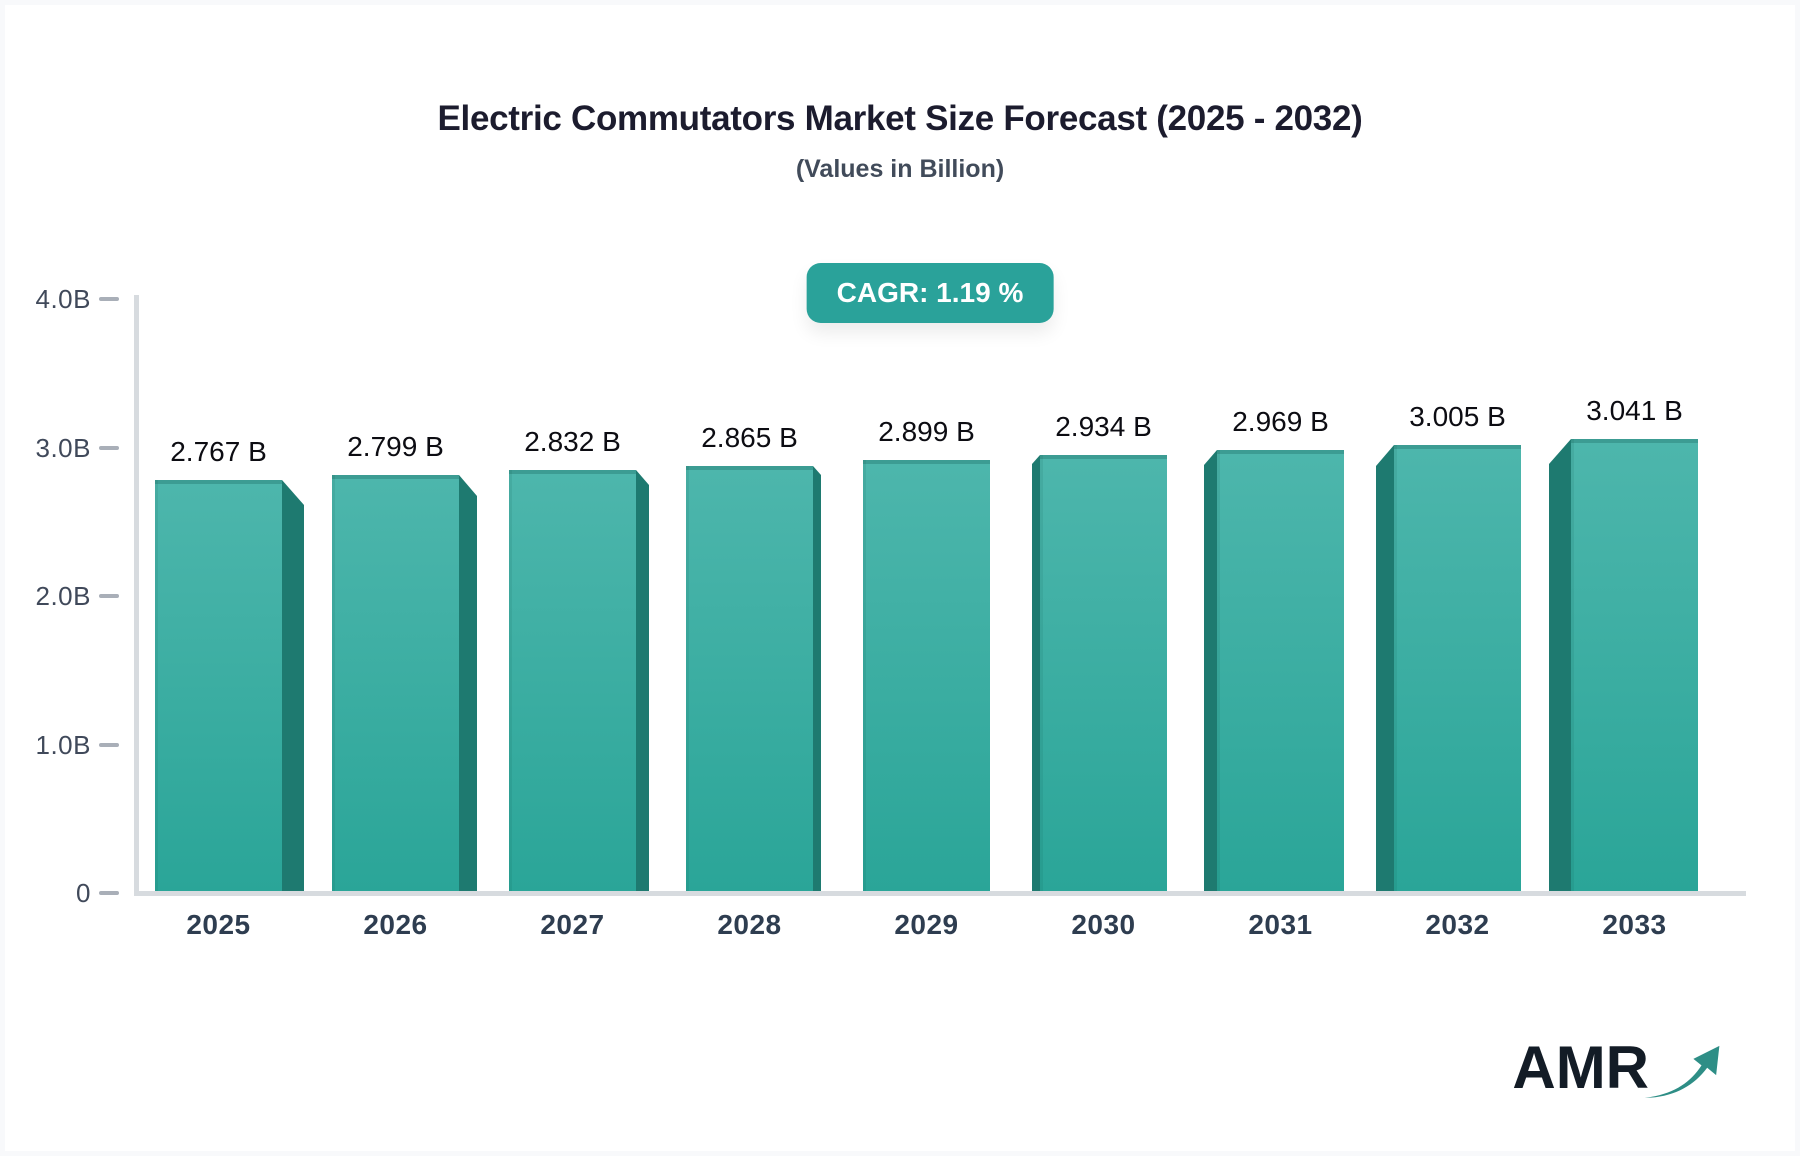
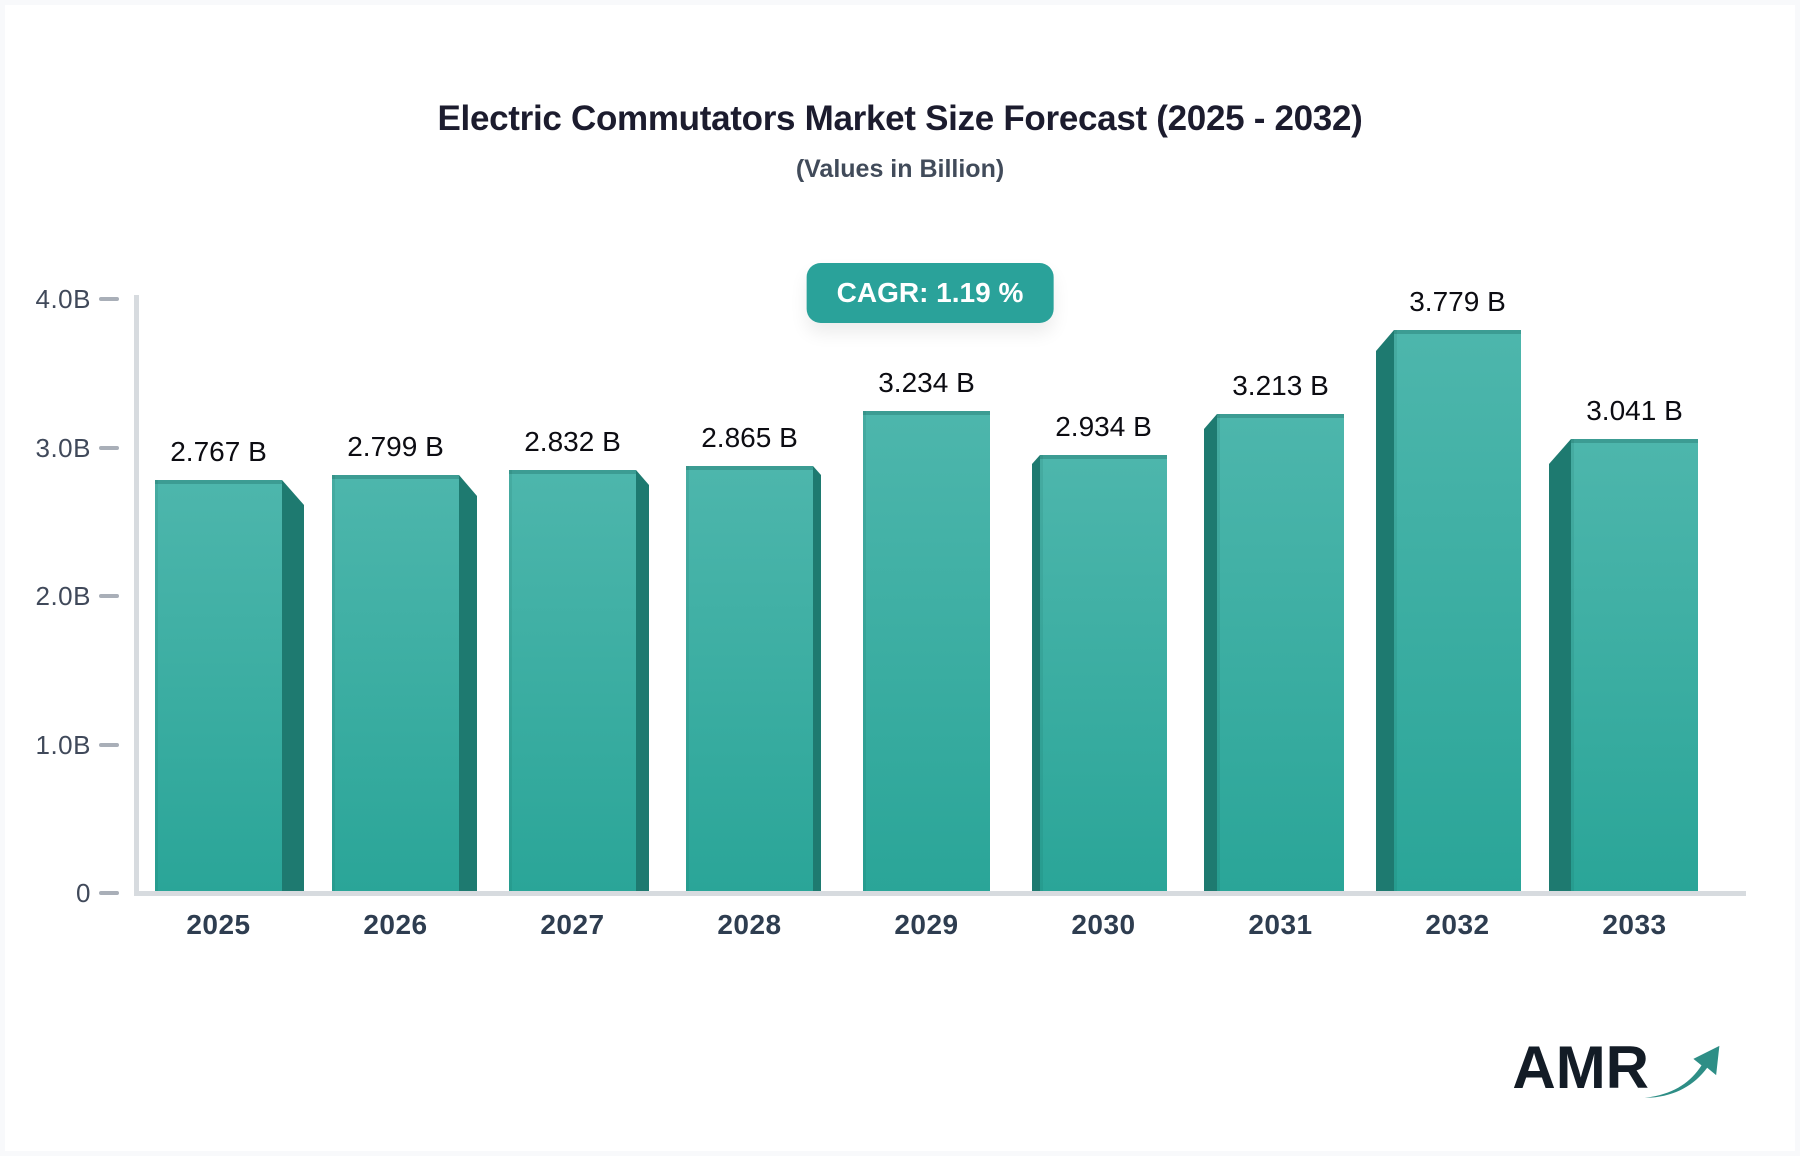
2029: 2.899 -> 3.234
2031: 2.969 -> 3.213
2032: 3.005 -> 3.779
